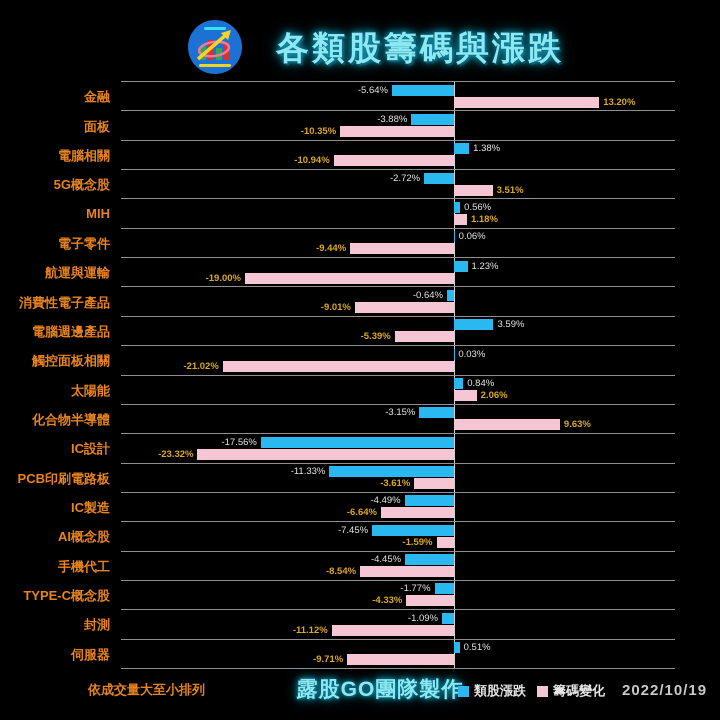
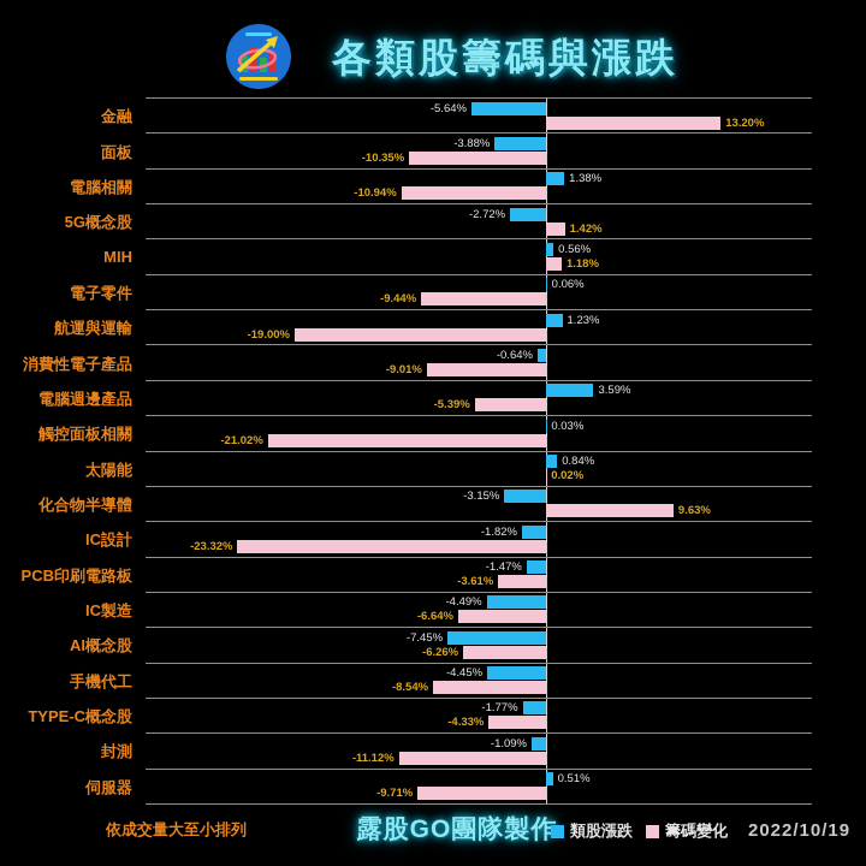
籌碼變化/5G概念股: 3.51% -> 1.42%
籌碼變化/太陽能: 2.06% -> 0.02%
類股漲跌/IC設計: -17.56% -> -1.82%
類股漲跌/PCB印刷電路板: -11.33% -> -1.47%
籌碼變化/AI概念股: -1.59% -> -6.26%
